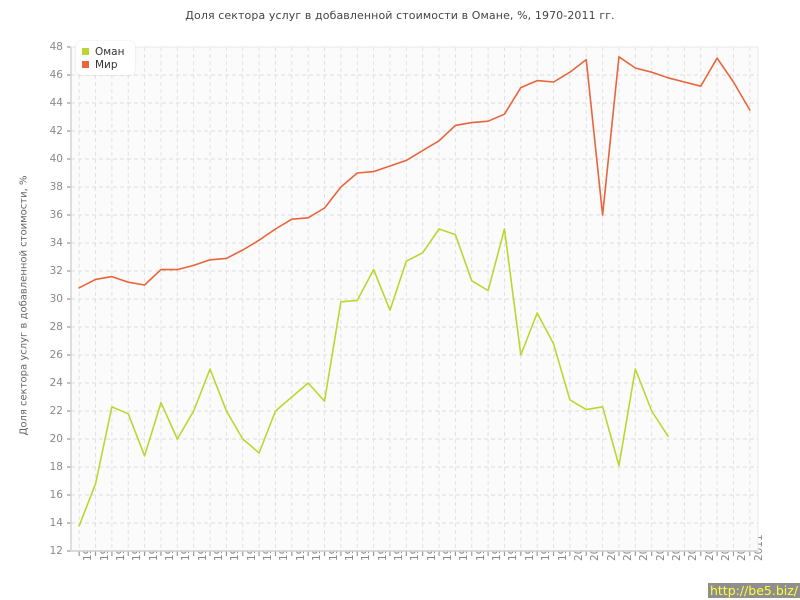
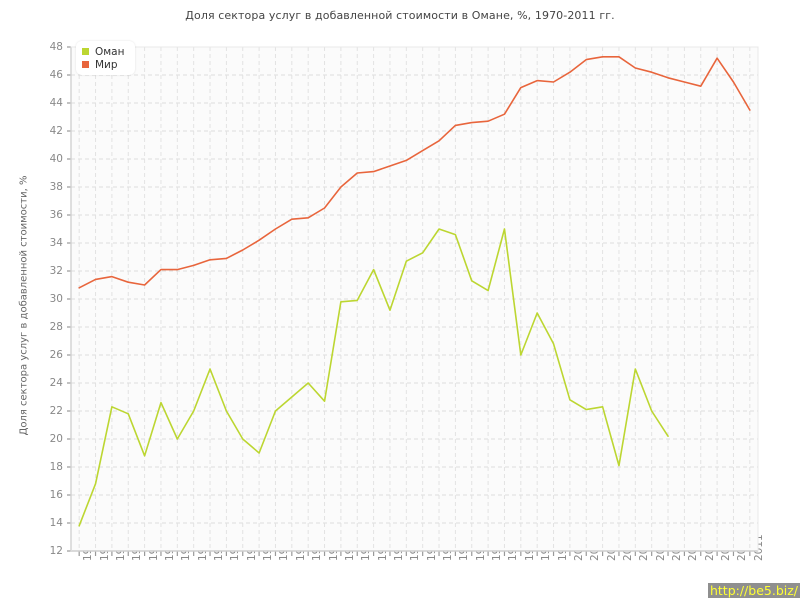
Мир/2002: 36.0 -> 47.3
